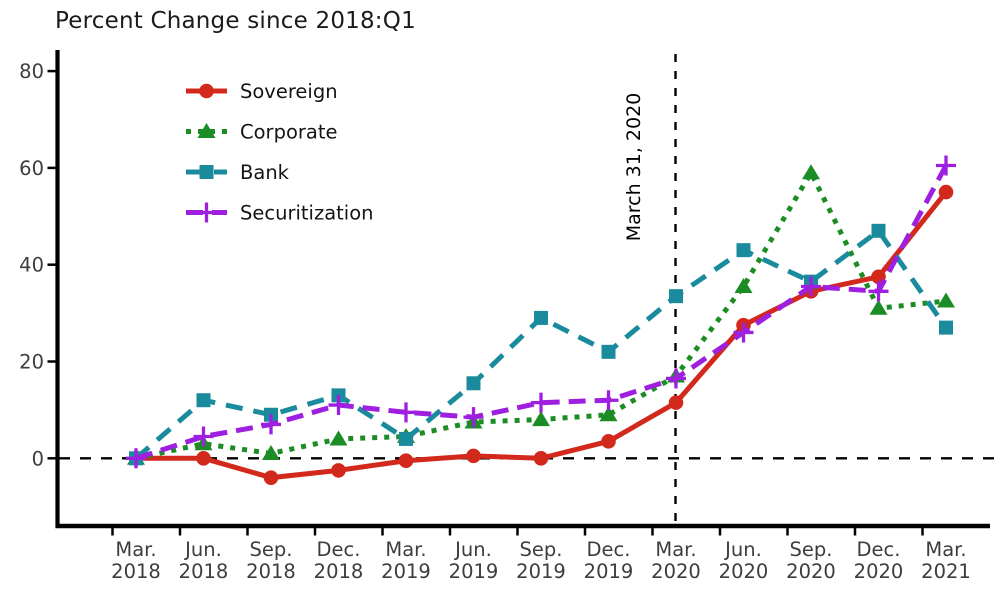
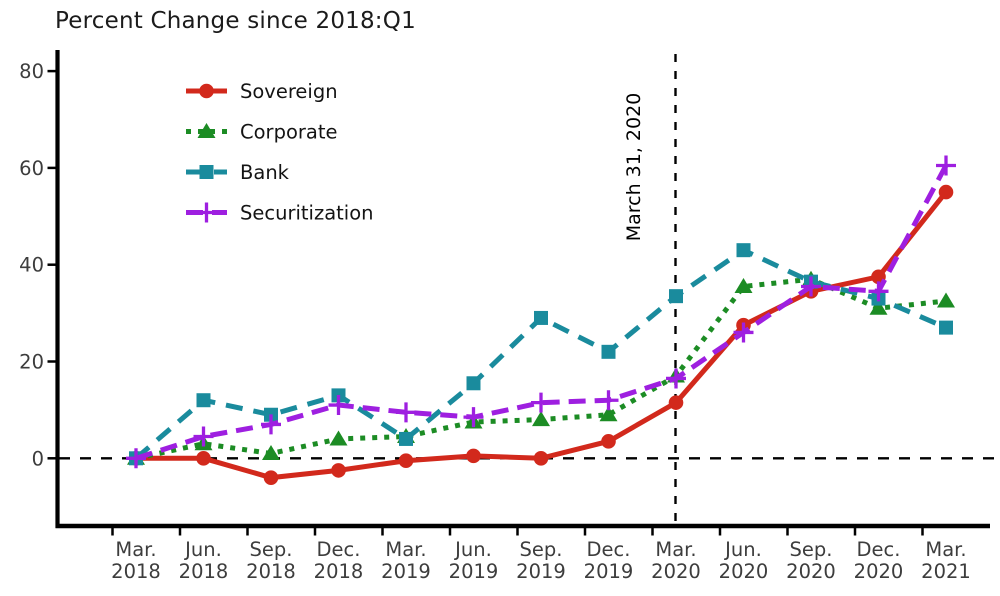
Corporate/Sep. 2020: 59 -> 37
Bank/Dec. 2020: 47 -> 33
